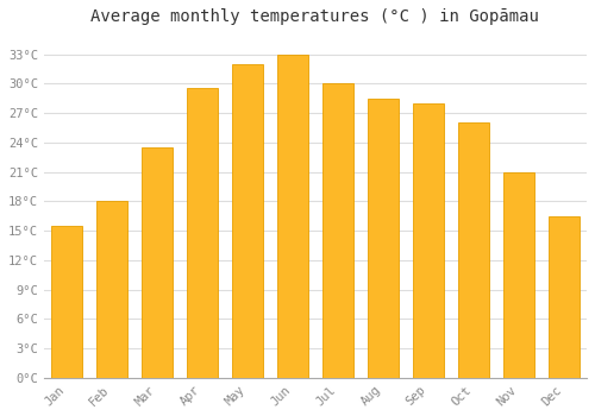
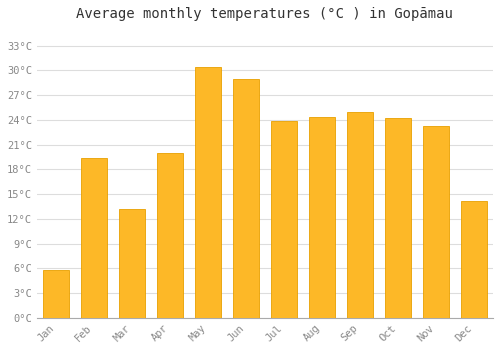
Jan: 15.5°C -> 5.8°C
Feb: 18.0°C -> 19.4°C
Mar: 23.5°C -> 13.2°C
Apr: 29.5°C -> 20.0°C
May: 32.0°C -> 30.4°C
Jun: 33.0°C -> 29.0°C
Jul: 30.0°C -> 23.8°C
Aug: 28.5°C -> 24.4°C
Sep: 28.0°C -> 25.0°C
Oct: 26.0°C -> 24.2°C
Nov: 21.0°C -> 23.2°C
Dec: 16.5°C -> 14.2°C
